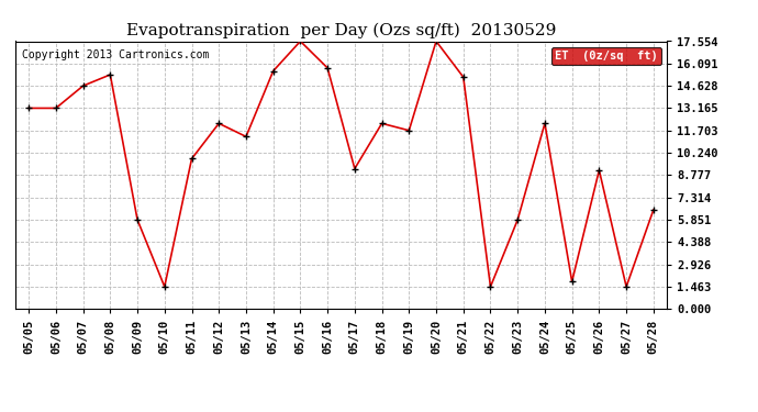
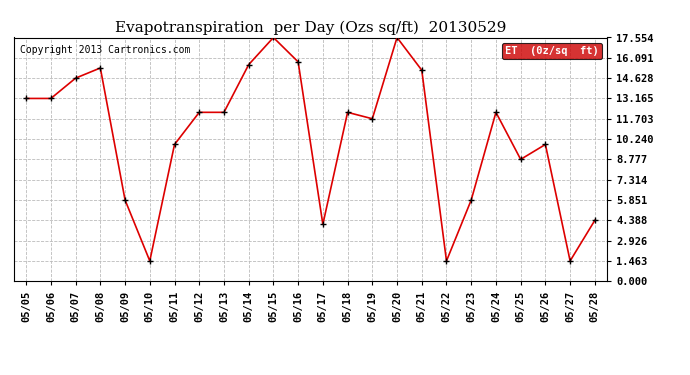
05/13: 11.3 -> 12.2
05/17: 9.2 -> 4.1
05/25: 1.8 -> 8.8
05/26: 9.1 -> 9.8
05/28: 6.5 -> 4.4
